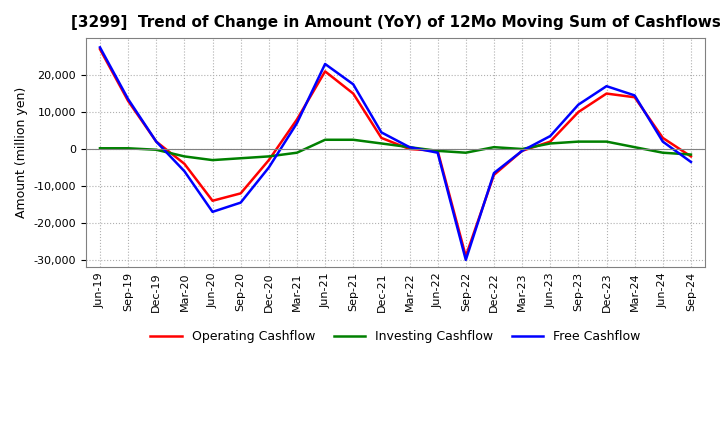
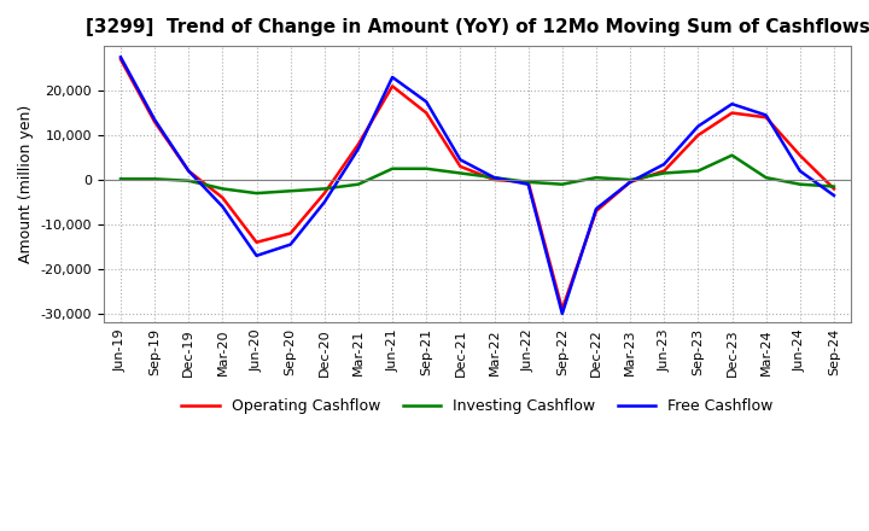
Investing Cashflow/Dec-23: 2,000 -> 5,500
Operating Cashflow/Jun-24: 3,000 -> 5,500
